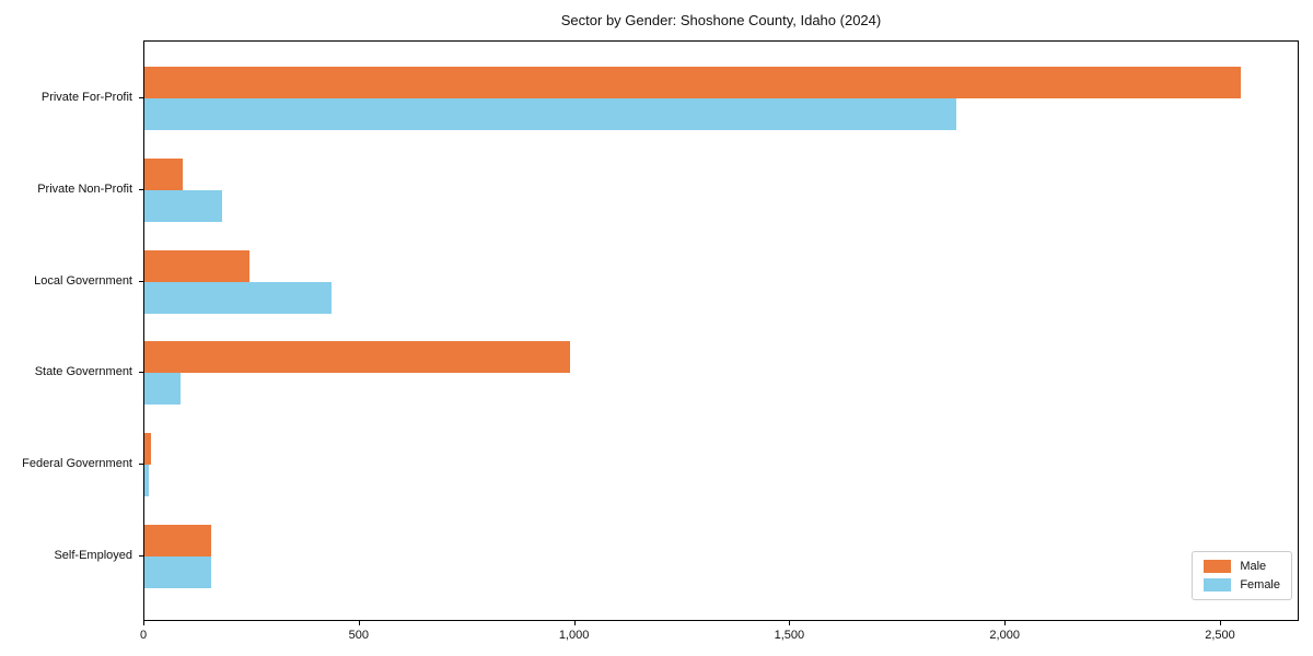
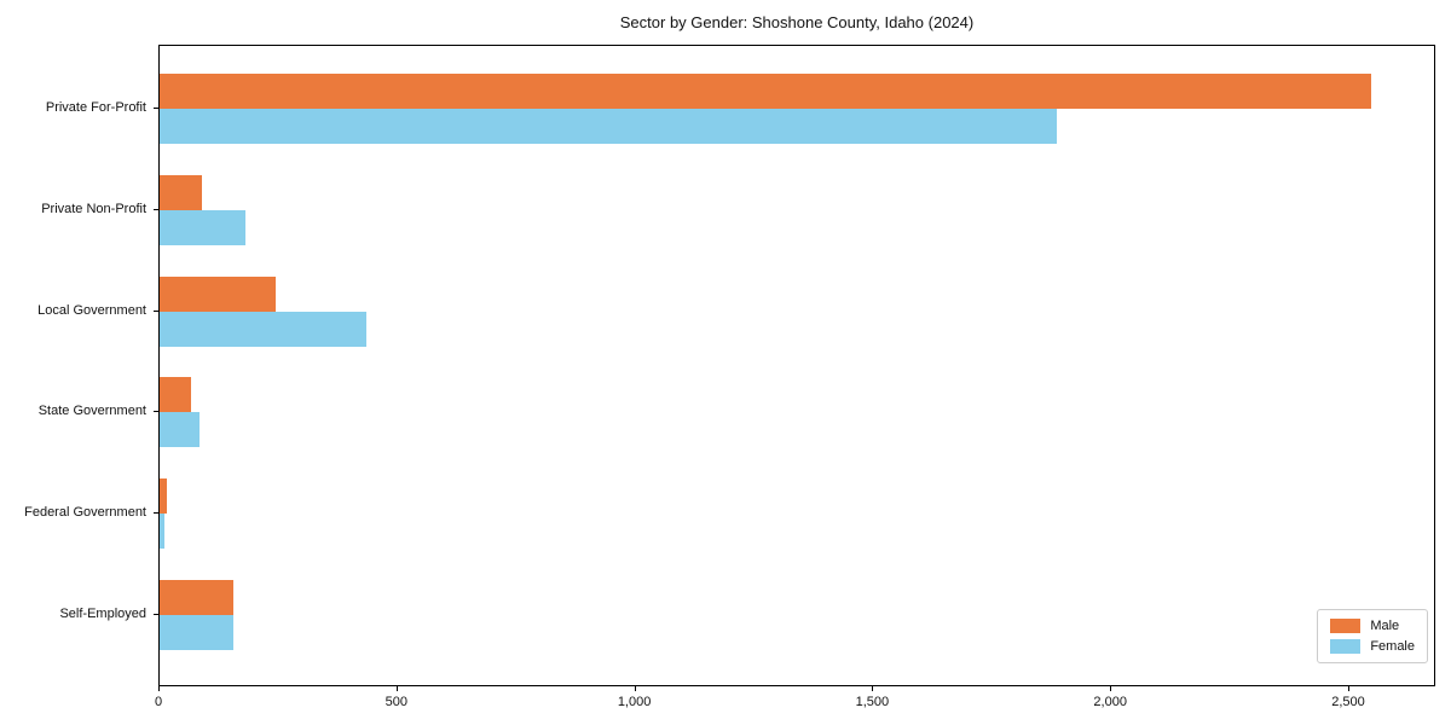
Male/State Government: 990 -> 60
